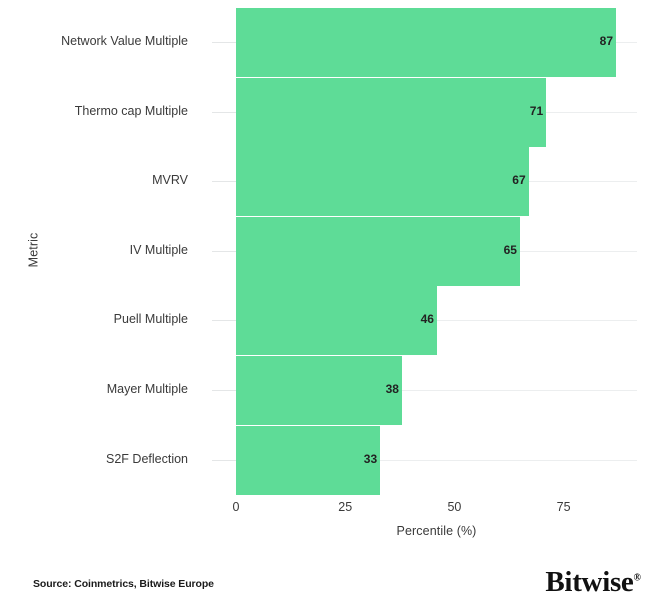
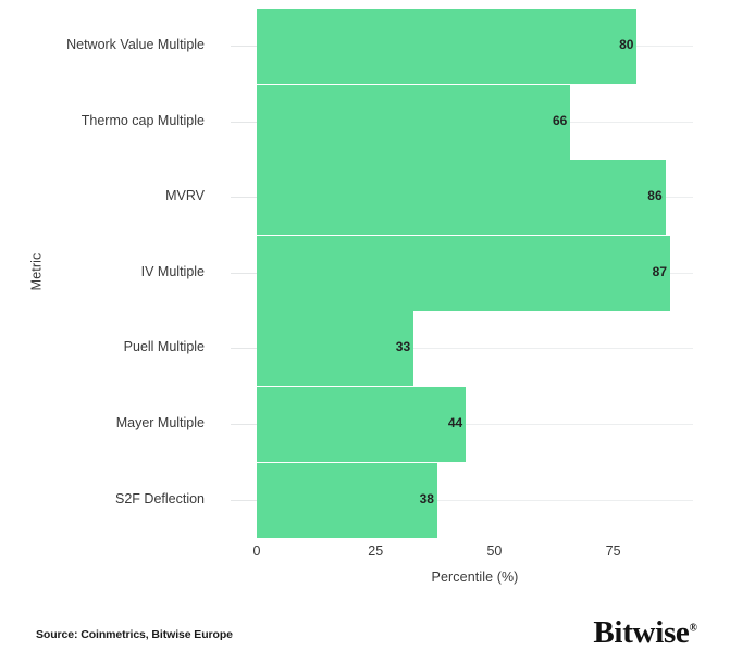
Network Value Multiple: 87 -> 80
Thermo cap Multiple: 71 -> 66
MVRV: 67 -> 86
IV Multiple: 65 -> 87
Puell Multiple: 46 -> 33
Mayer Multiple: 38 -> 44
S2F Deflection: 33 -> 38
